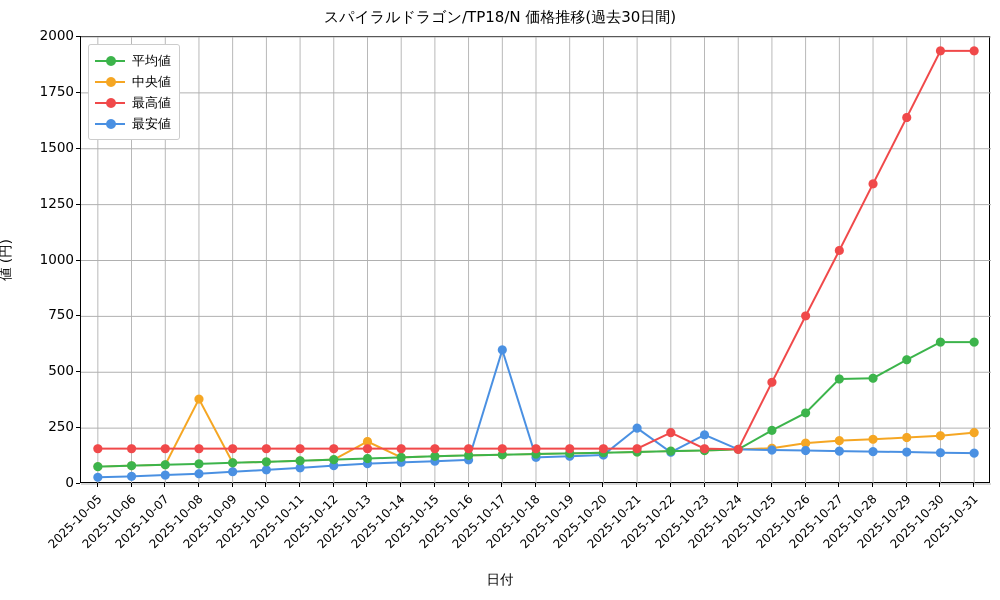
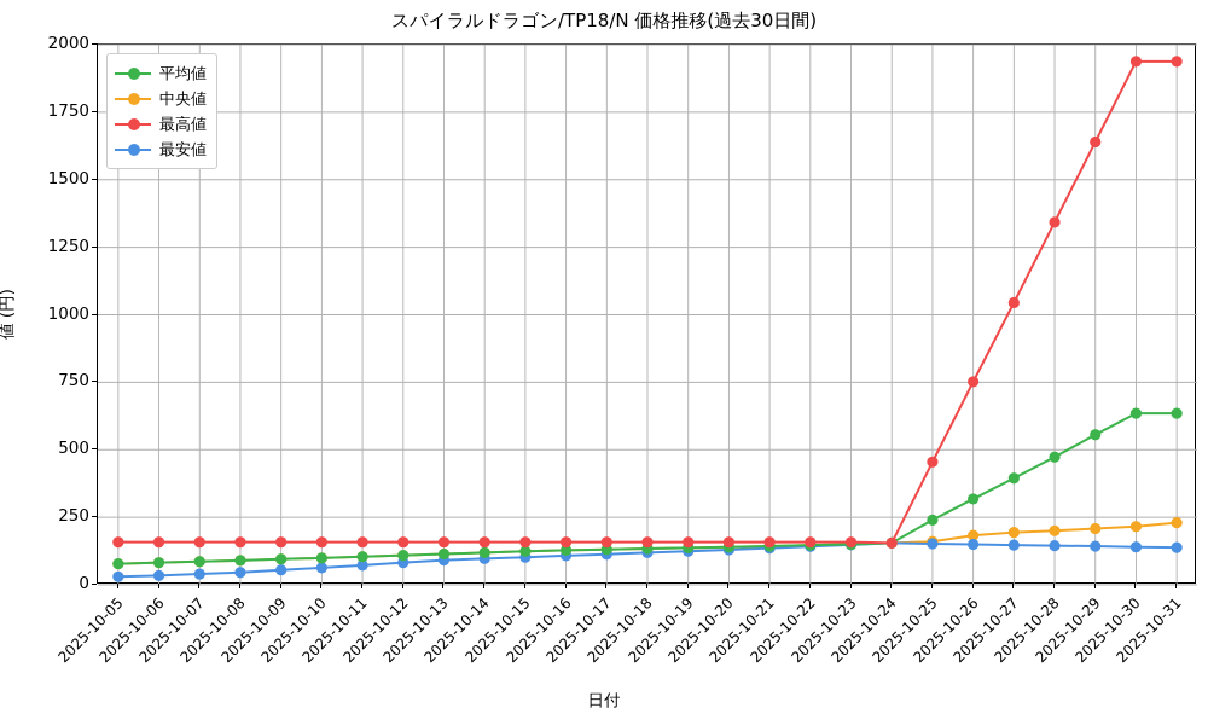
中央値/2025-10-08: 380 -> 90
中央値/2025-10-13: 190 -> 110
最安値/2025-10-17: 600 -> 110
最安値/2025-10-21: 250 -> 140
最高値/2025-10-22: 230 -> 160
最安値/2025-10-23: 220 -> 150
平均値/2025-10-27: 470 -> 400
